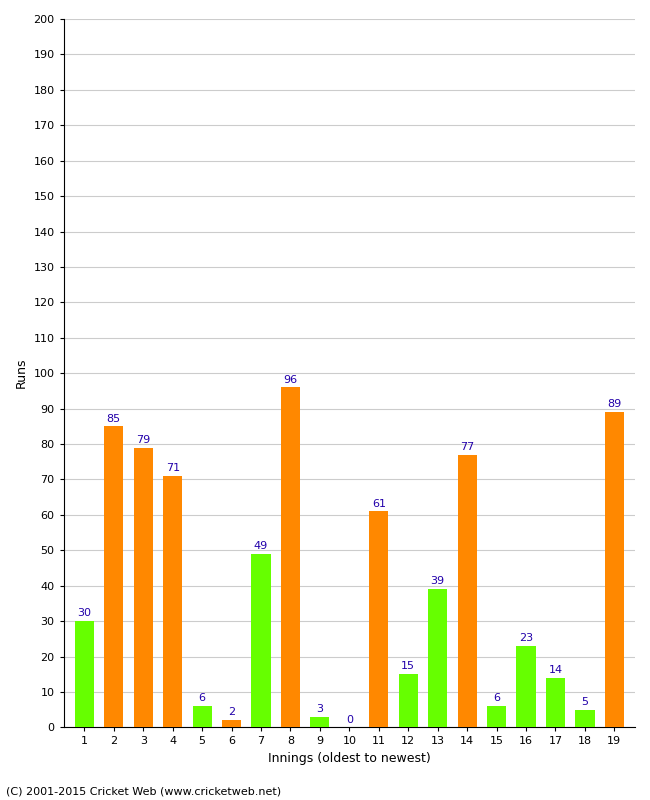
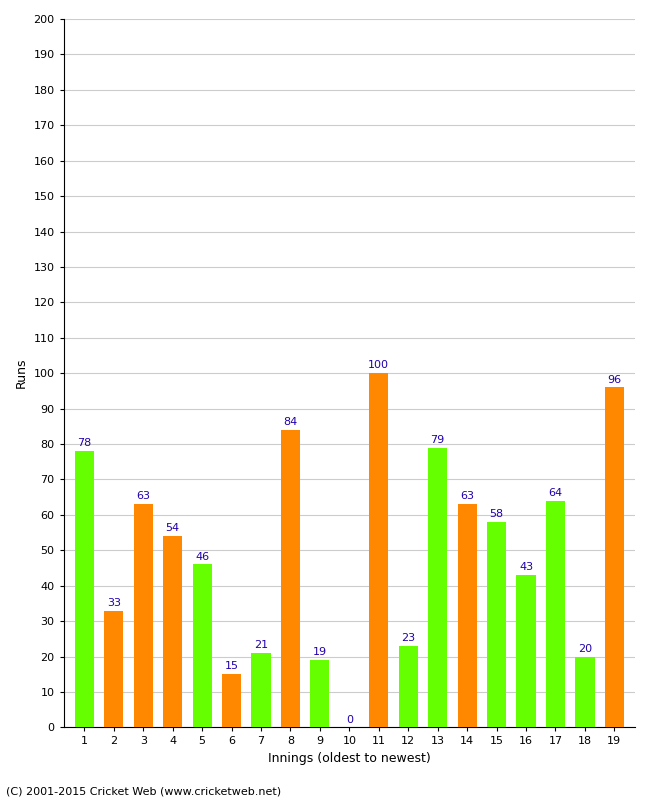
1: 30 -> 78
2: 85 -> 33
3: 79 -> 63
4: 71 -> 54
5: 6 -> 46
6: 2 -> 15
7: 49 -> 21
8: 96 -> 84
9: 3 -> 19
11: 61 -> 100
12: 15 -> 23
13: 39 -> 79
14: 77 -> 63
15: 6 -> 58
16: 23 -> 43
17: 14 -> 64
18: 5 -> 20
19: 89 -> 96
